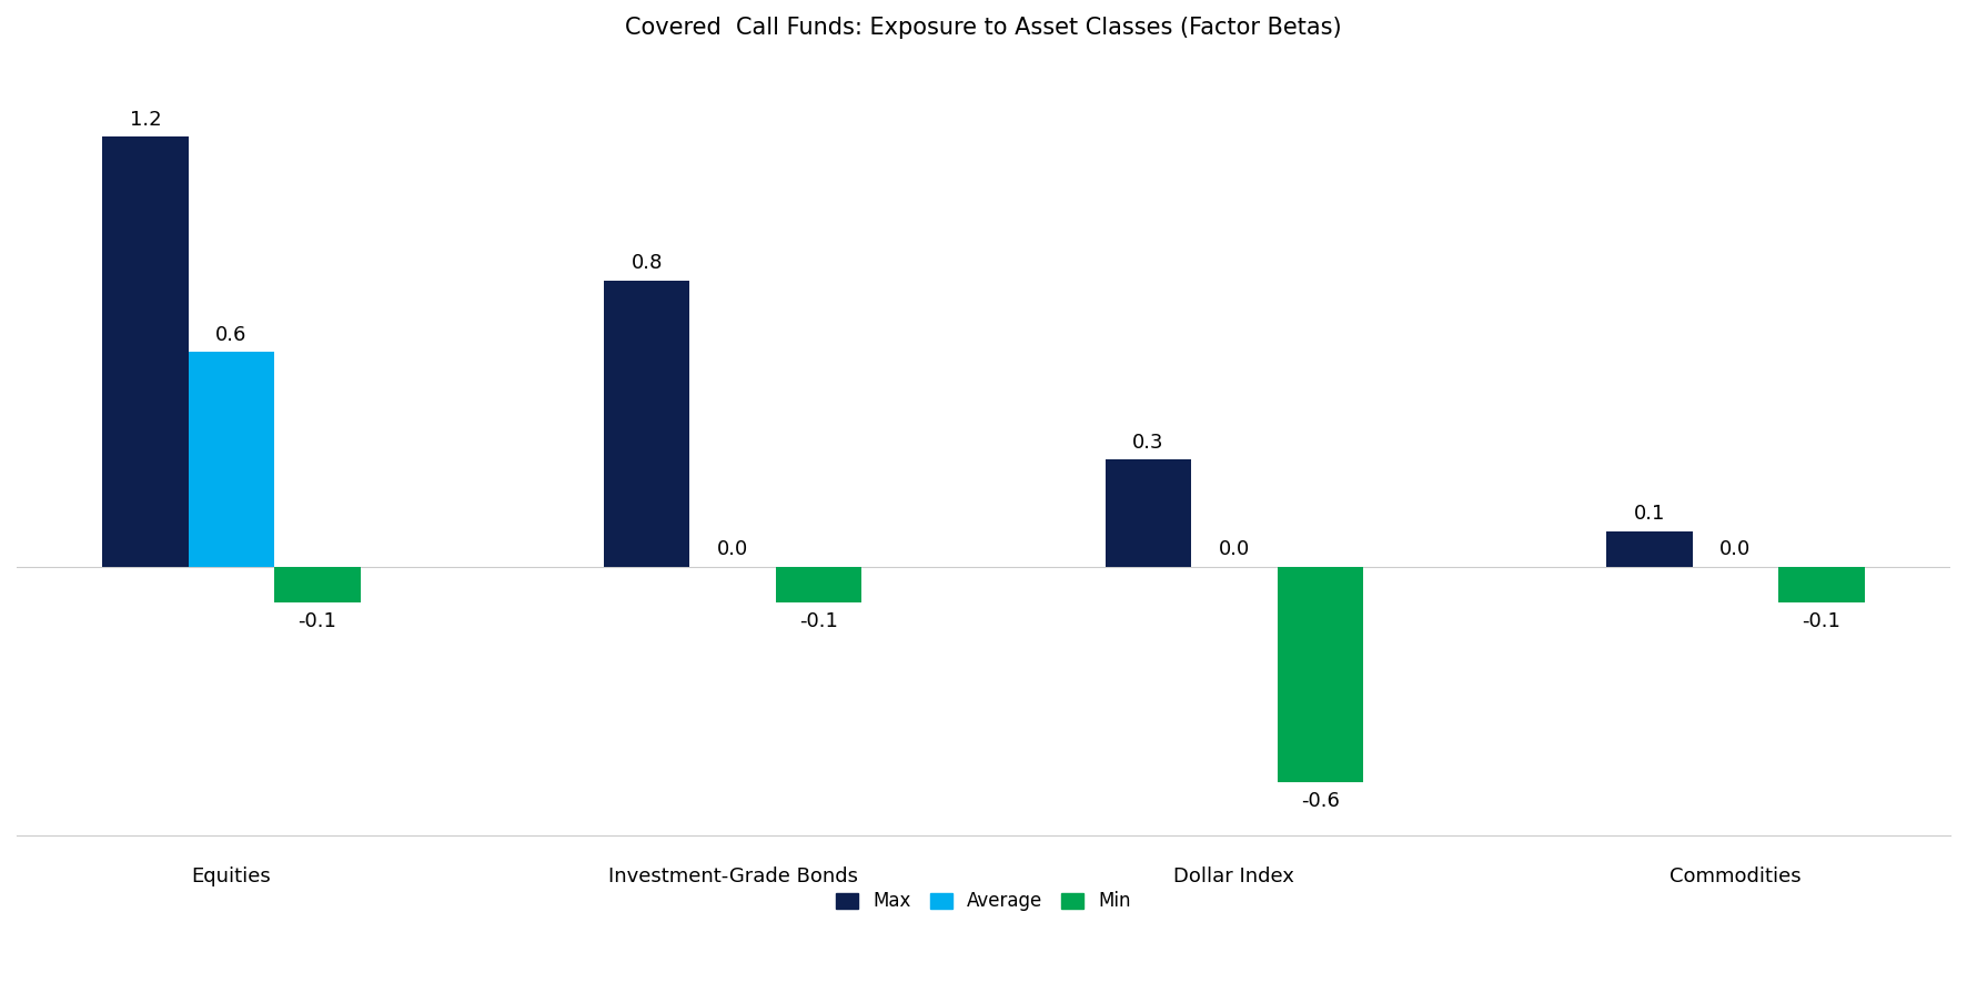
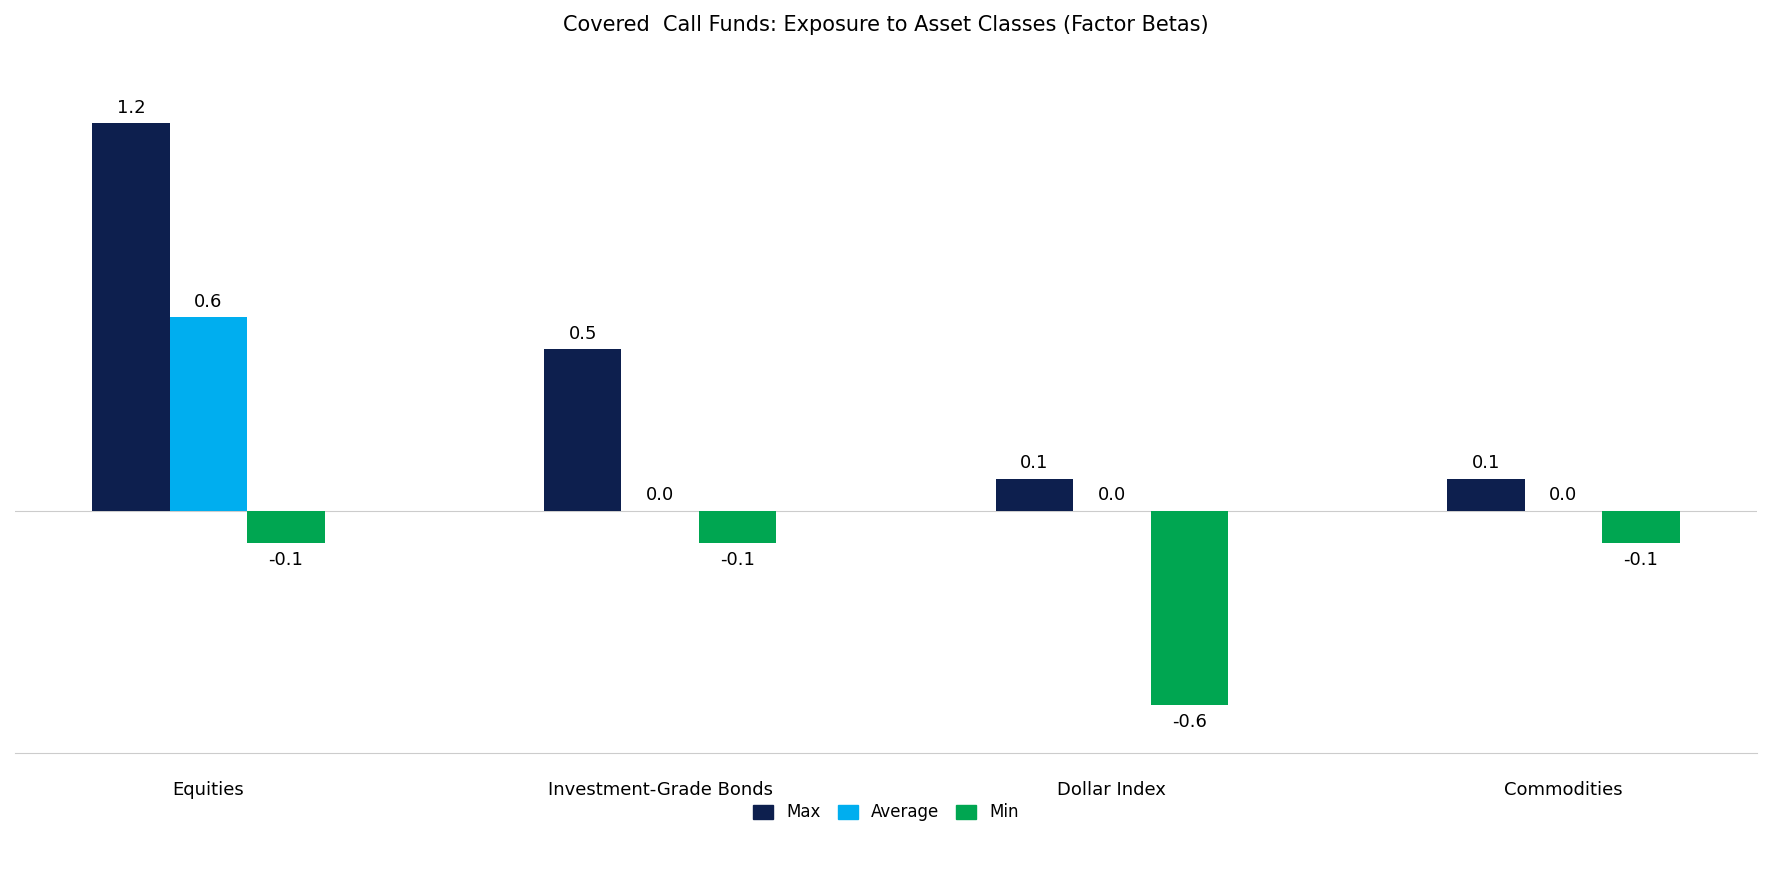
Max/Investment-Grade Bonds: 0.8 -> 0.5
Max/Dollar Index: 0.3 -> 0.1
